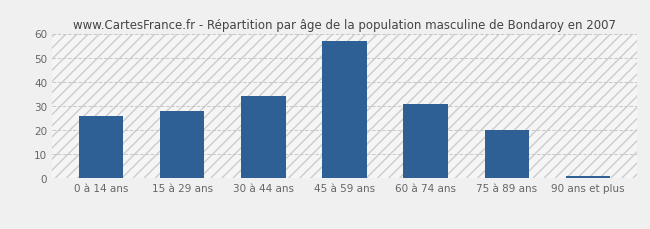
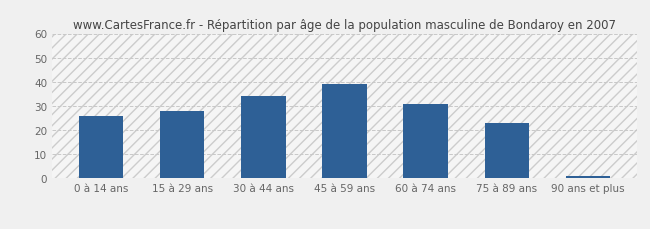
45 à 59 ans: 57 -> 39
75 à 89 ans: 20 -> 23
